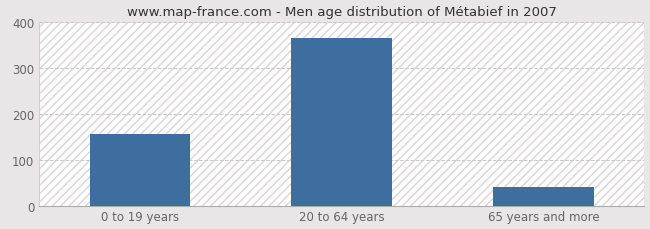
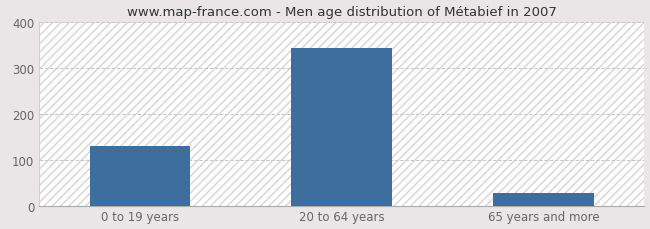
0 to 19 years: 155 -> 130
20 to 64 years: 365 -> 343
65 years and more: 40 -> 27
